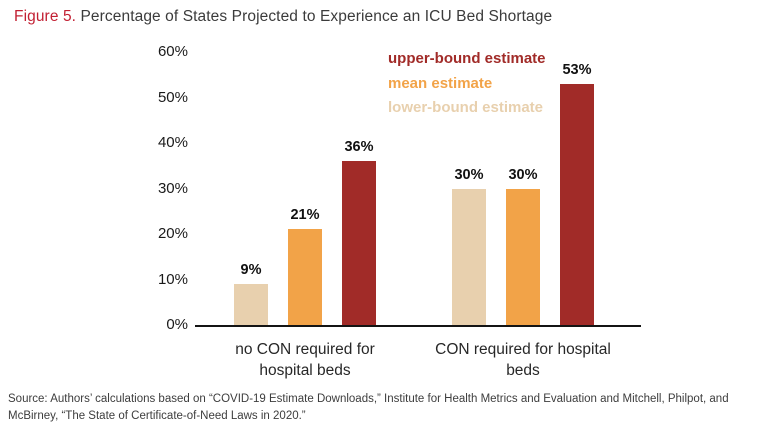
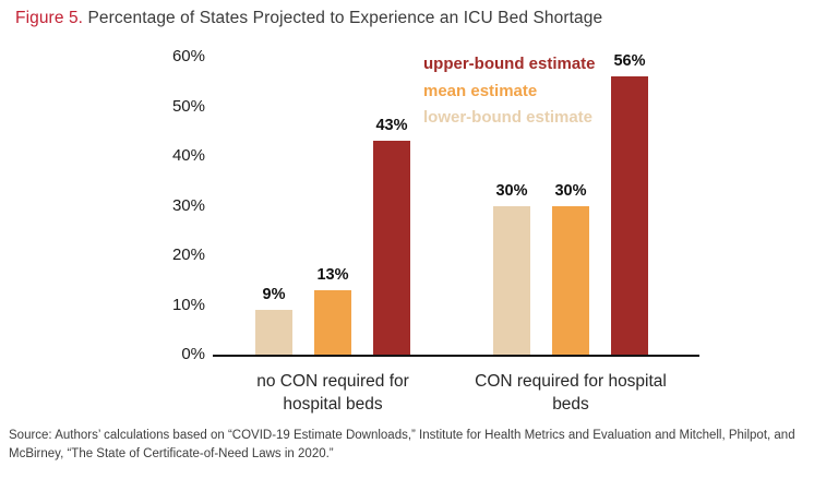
mean estimate/no CON required for hospital beds: 21% -> 13%
upper-bound estimate/no CON required for hospital beds: 36% -> 43%
upper-bound estimate/CON required for hospital beds: 53% -> 56%
